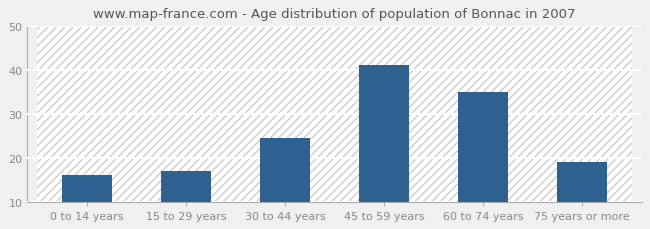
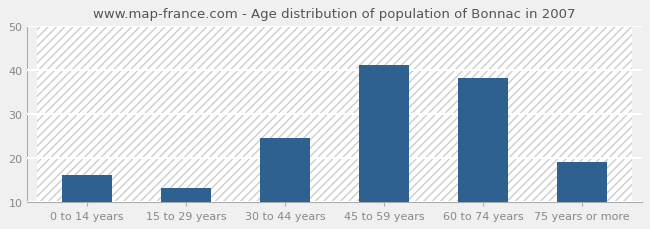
15 to 29 years: 17.0 -> 13.0
60 to 74 years: 35.0 -> 38.0
